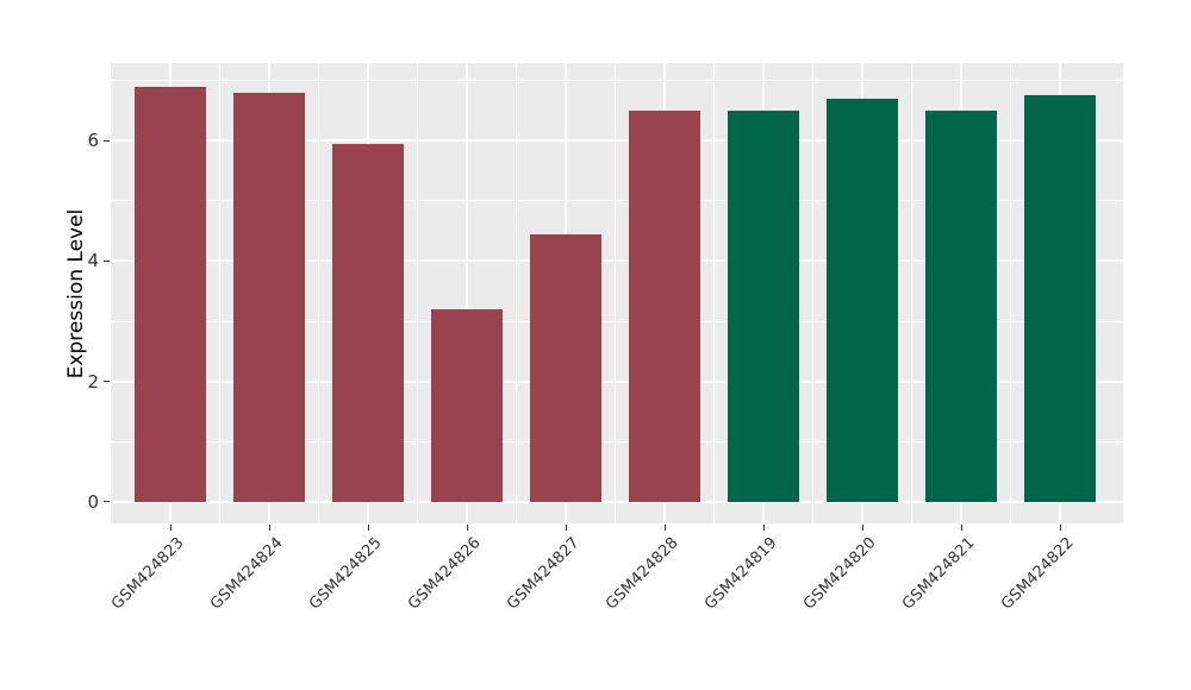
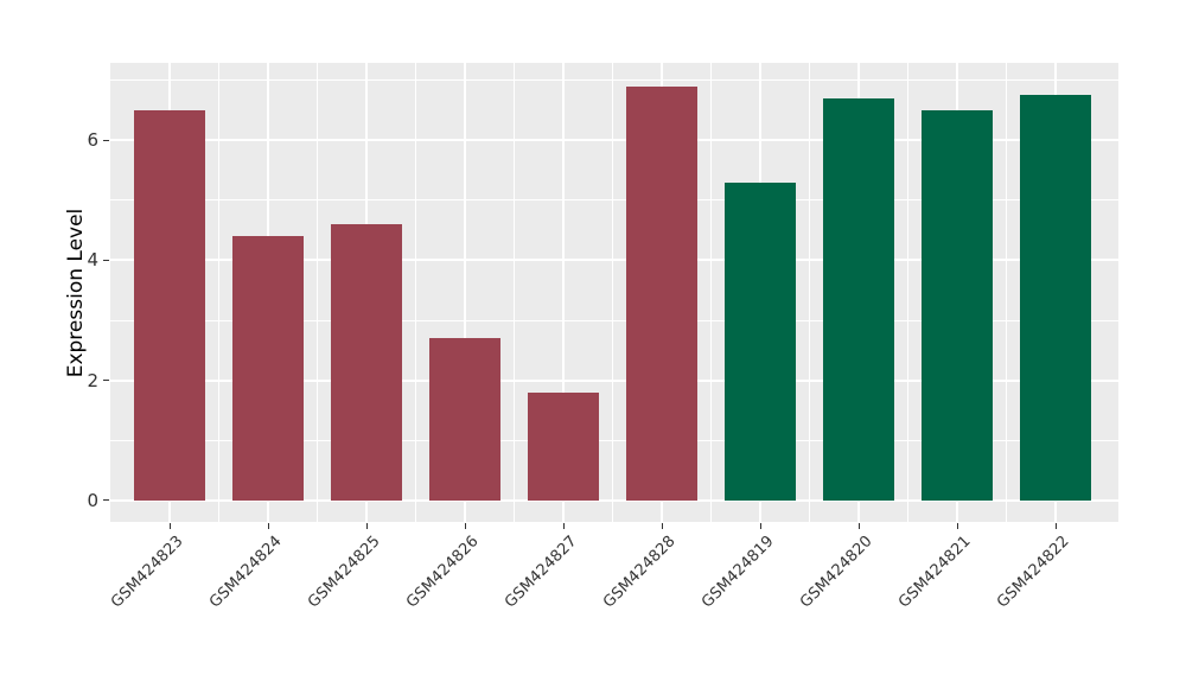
GSM424823: 6.9 -> 6.5
GSM424824: 6.8 -> 4.4
GSM424825: 6.0 -> 4.6
GSM424826: 3.2 -> 2.7
GSM424827: 4.5 -> 1.8
GSM424828: 6.5 -> 6.9
GSM424819: 6.5 -> 5.3
